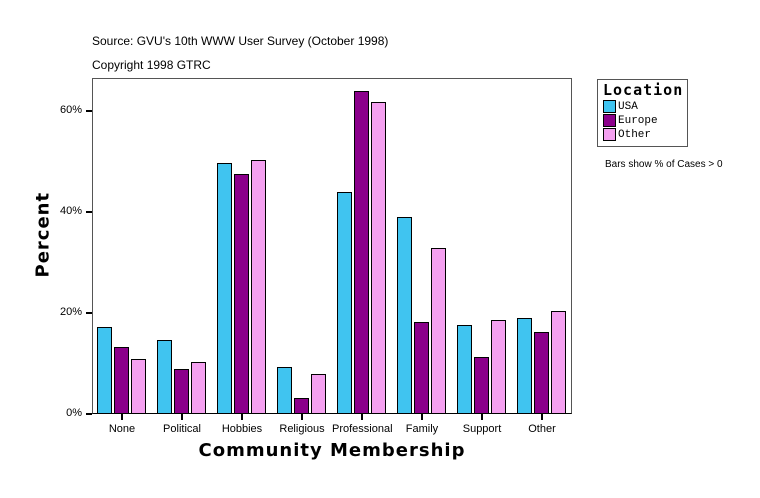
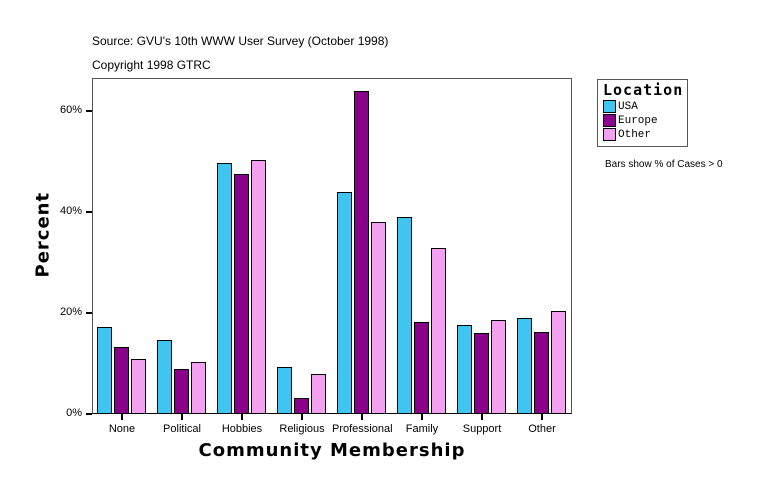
Other/Professional: 62% -> 38%
Europe/Support: 11% -> 16%
